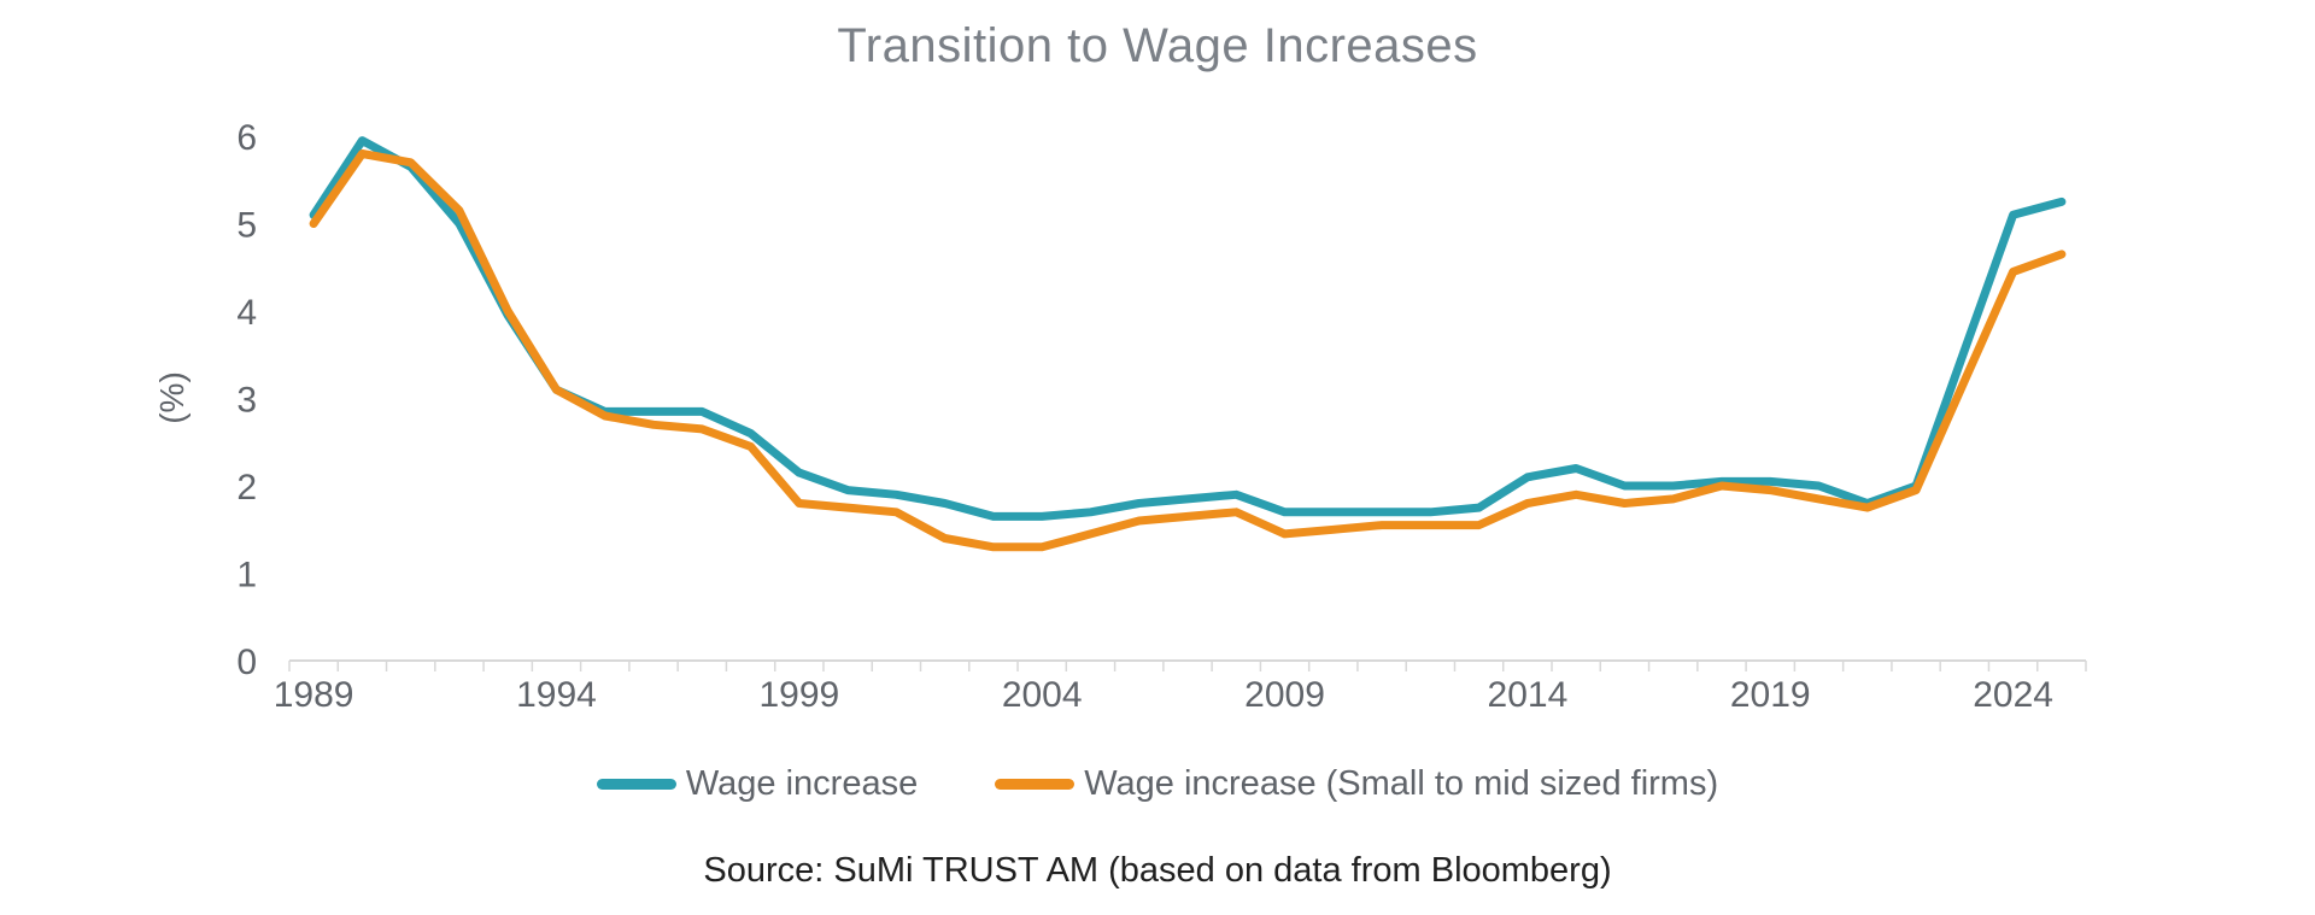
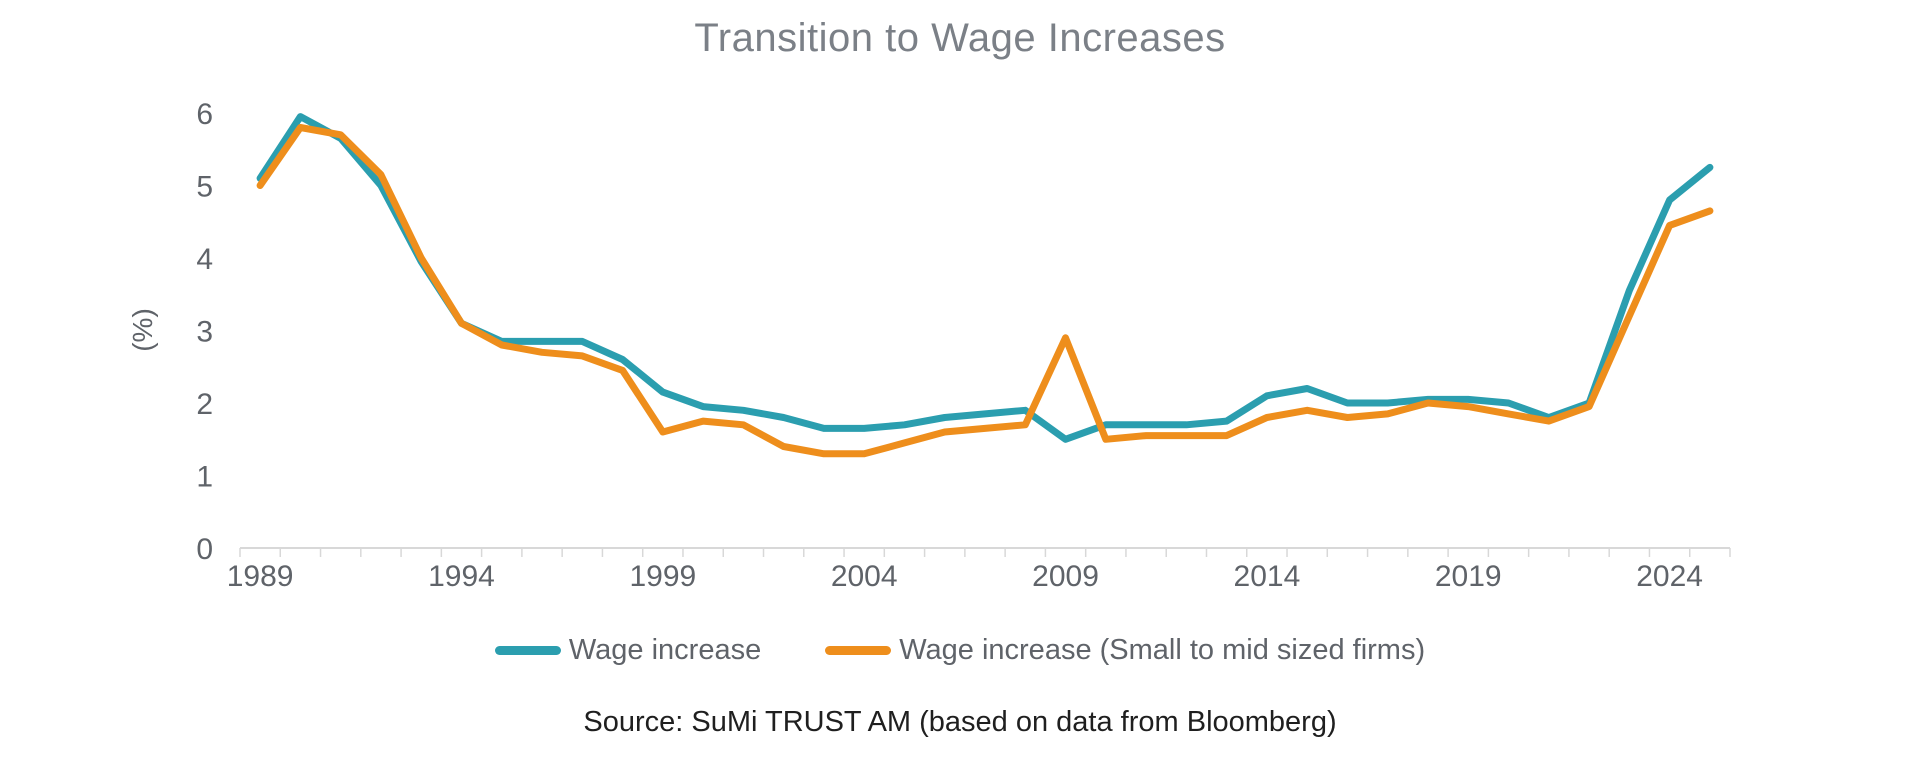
Wage increase (Small to mid sized firms)/1999: 1.8 -> 1.6
Wage increase/2009: 1.7 -> 1.5
Wage increase (Small to mid sized firms)/2009: 1.4 -> 2.9
Wage increase/2024: 5.1 -> 4.8
